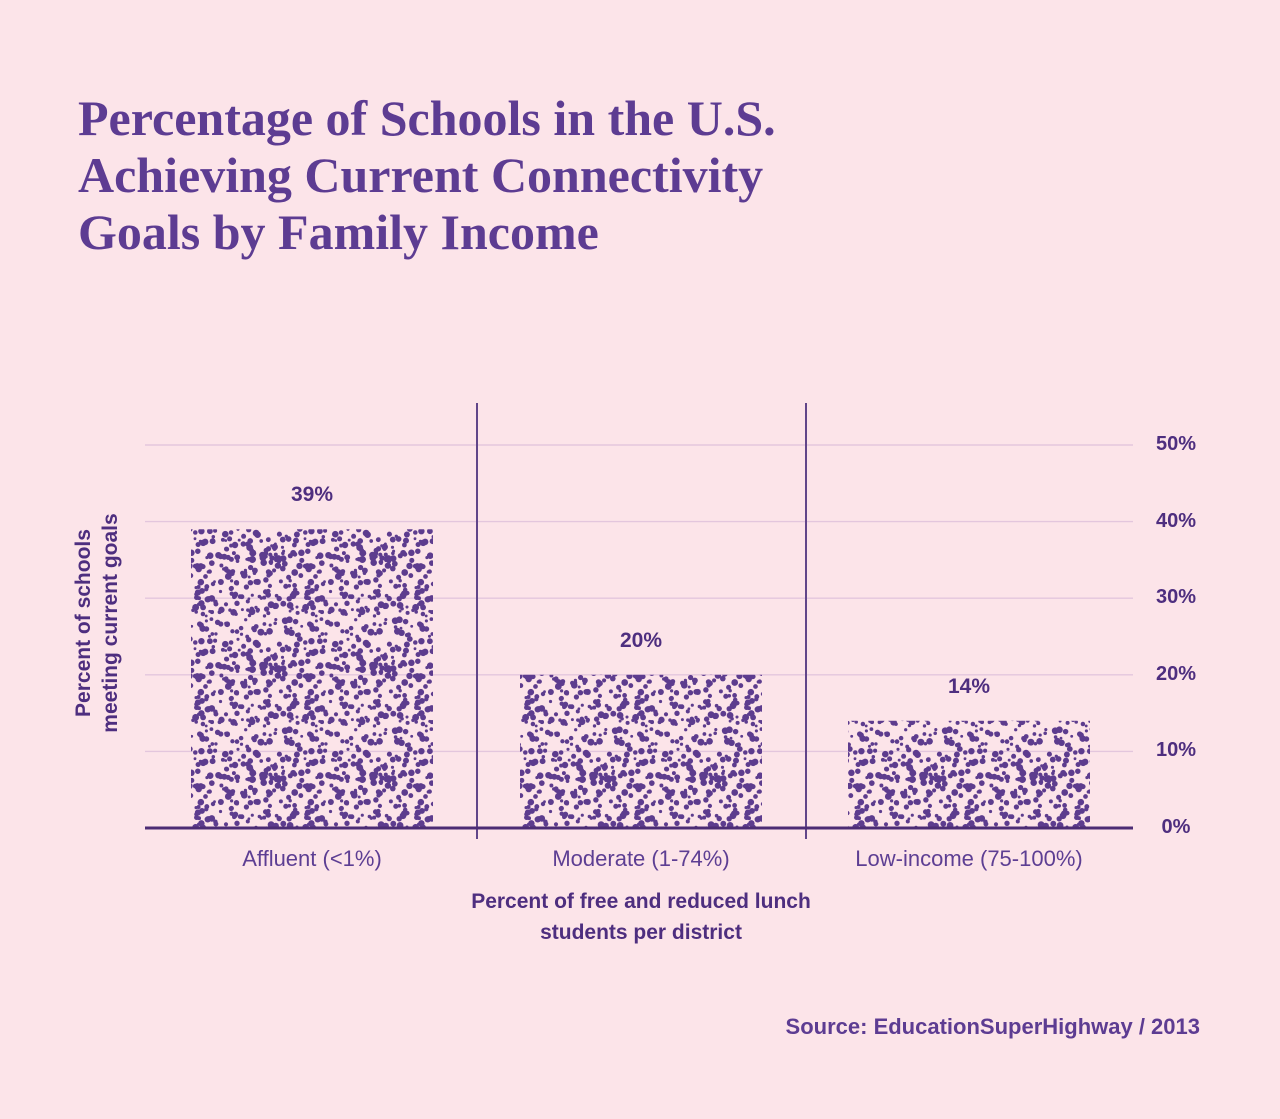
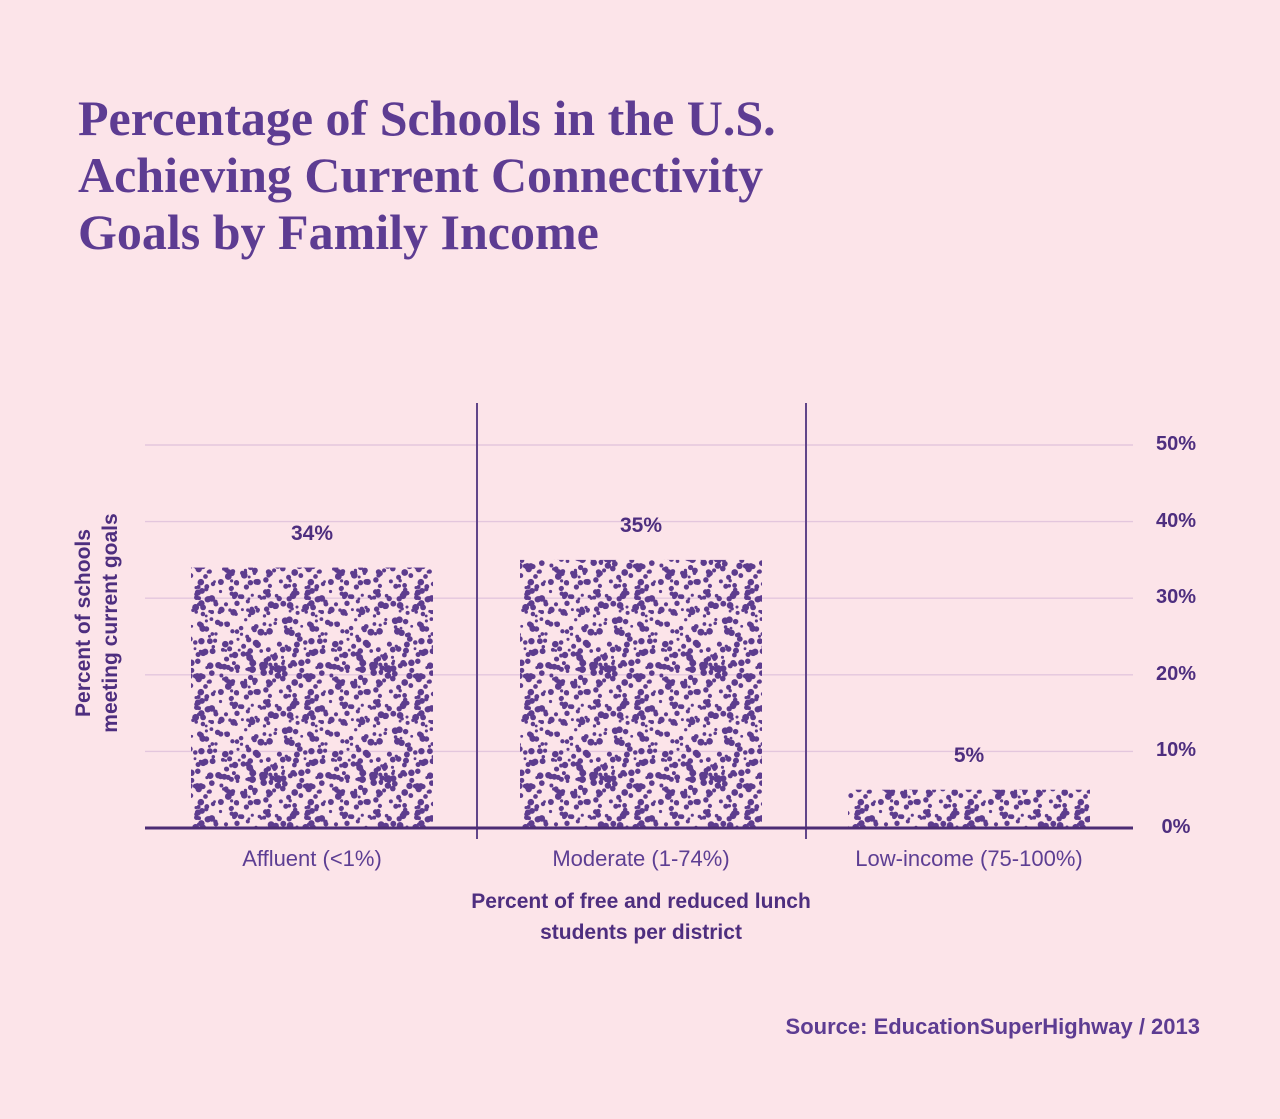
Affluent (<1%): 39% -> 34%
Moderate (1-74%): 20% -> 35%
Low-income (75-100%): 14% -> 5%
